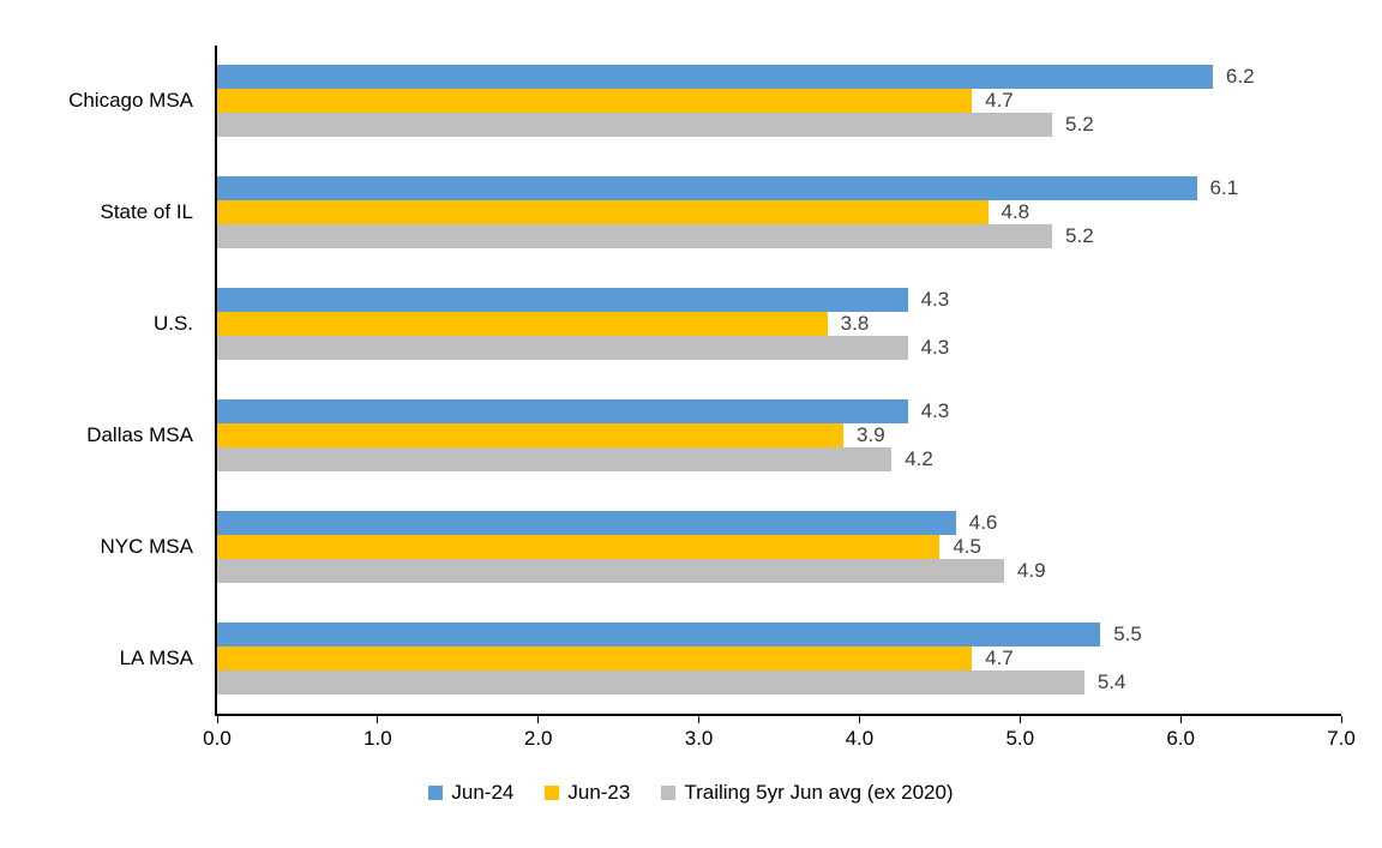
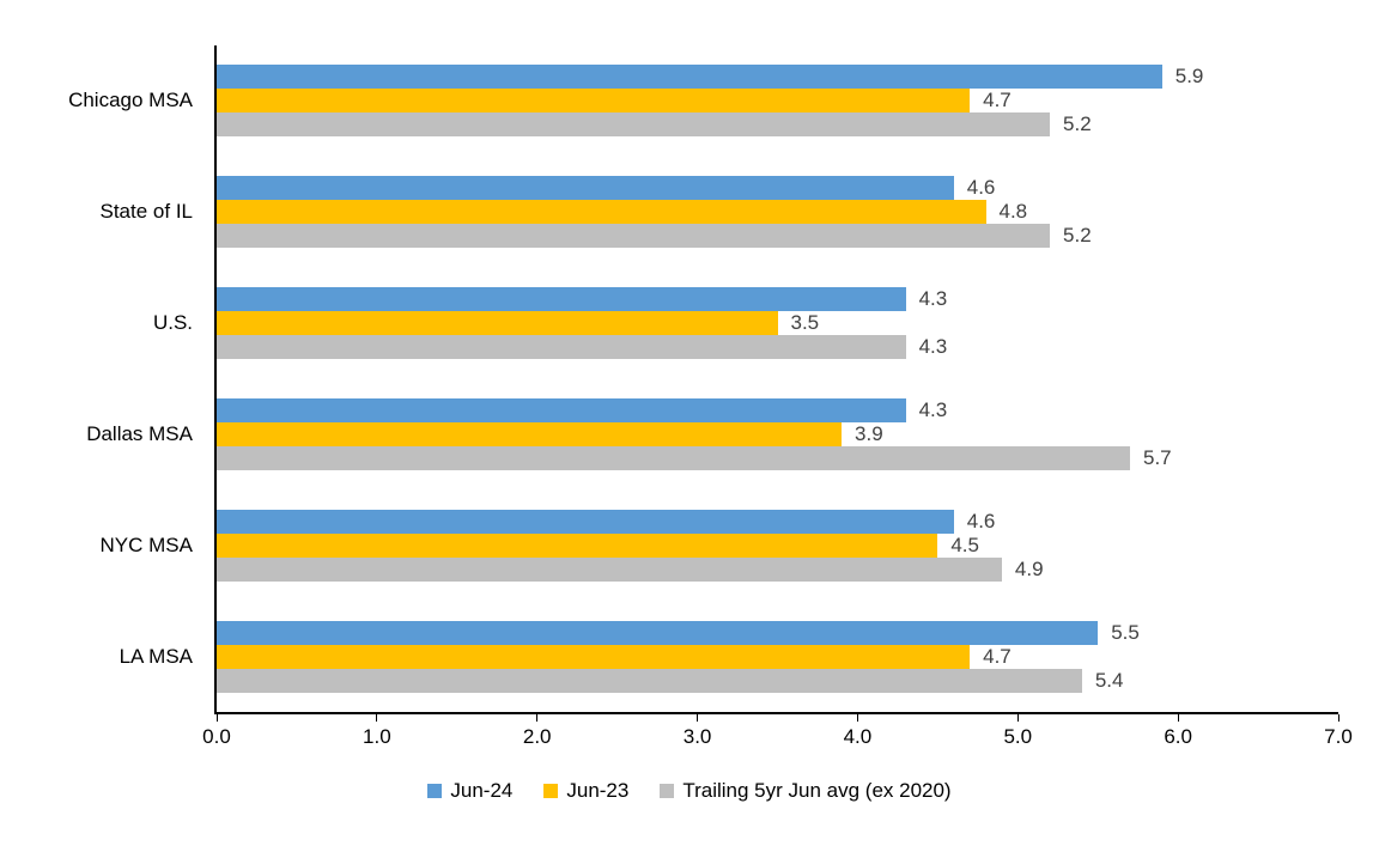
Jun-24/Chicago MSA: 6.2 -> 5.9
Jun-24/State of IL: 6.1 -> 4.6
Jun-23/U.S.: 3.8 -> 3.5
Trailing 5yr Jun avg (ex 2020)/Dallas MSA: 4.2 -> 5.7
